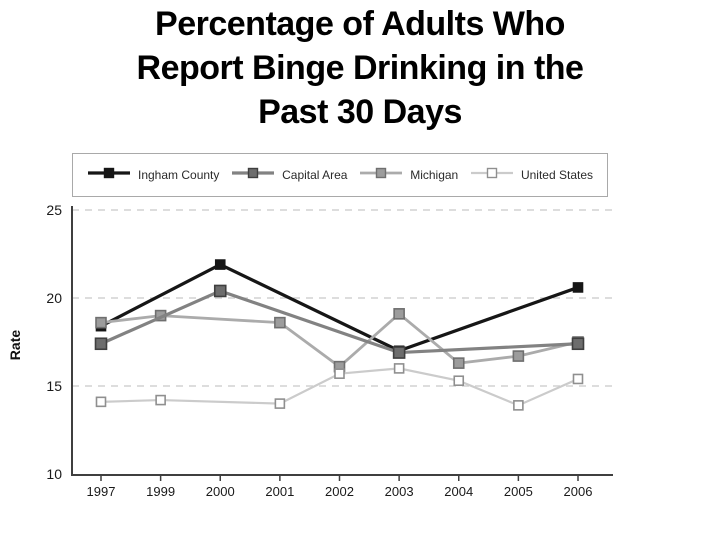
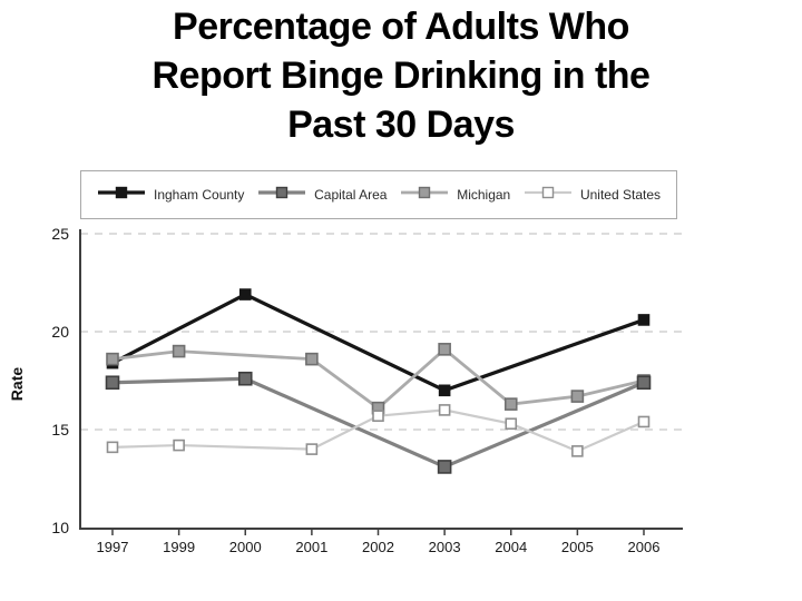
Capital Area/2000: 20.4 -> 17.6
Capital Area/2003: 16.9 -> 13.1
